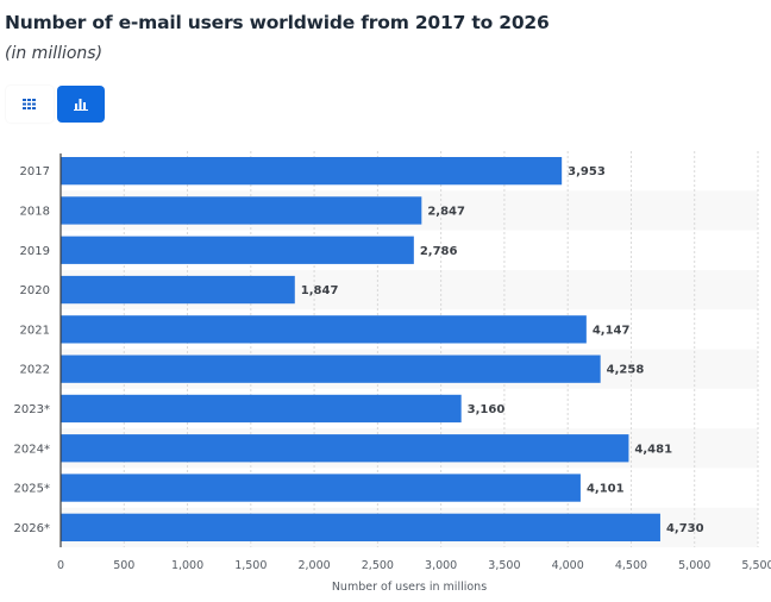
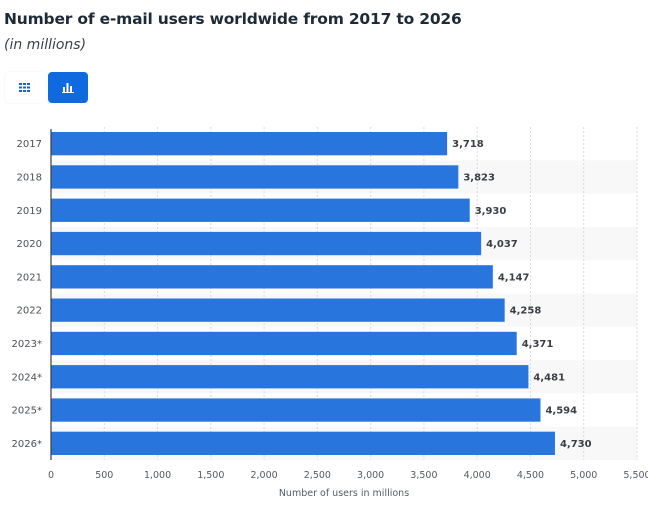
2017: 3,953 -> 3,718
2018: 2,847 -> 3,823
2019: 2,786 -> 3,930
2020: 1,847 -> 4,037
2023*: 3,160 -> 4,371
2025*: 4,101 -> 4,594
